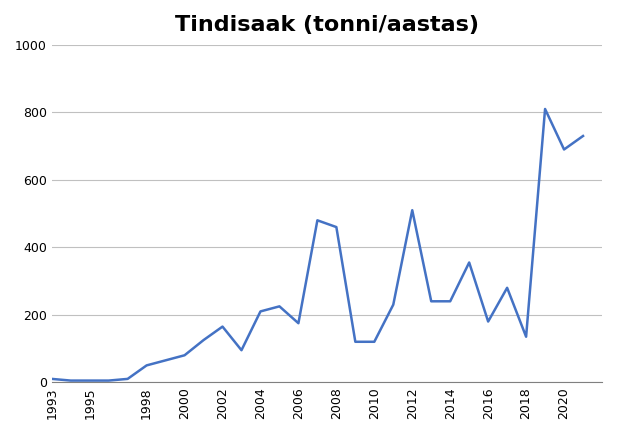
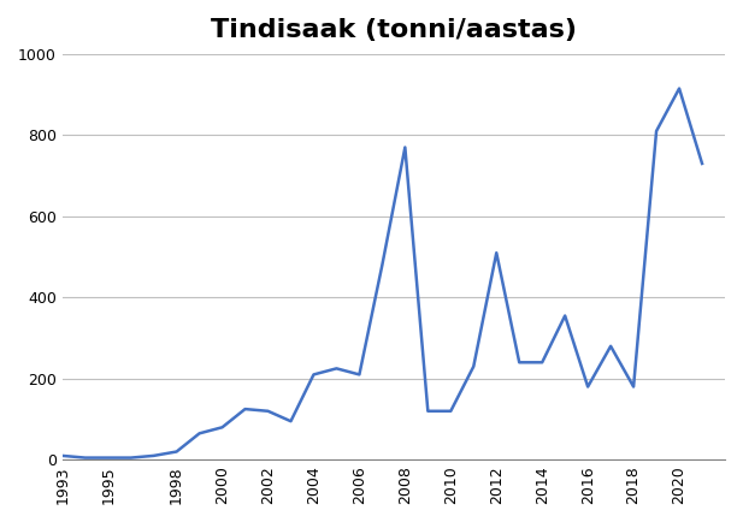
1998: 50 -> 20
2002: 165 -> 120
2006: 175 -> 210
2008: 460 -> 770
2018: 135 -> 180
2020: 690 -> 915
